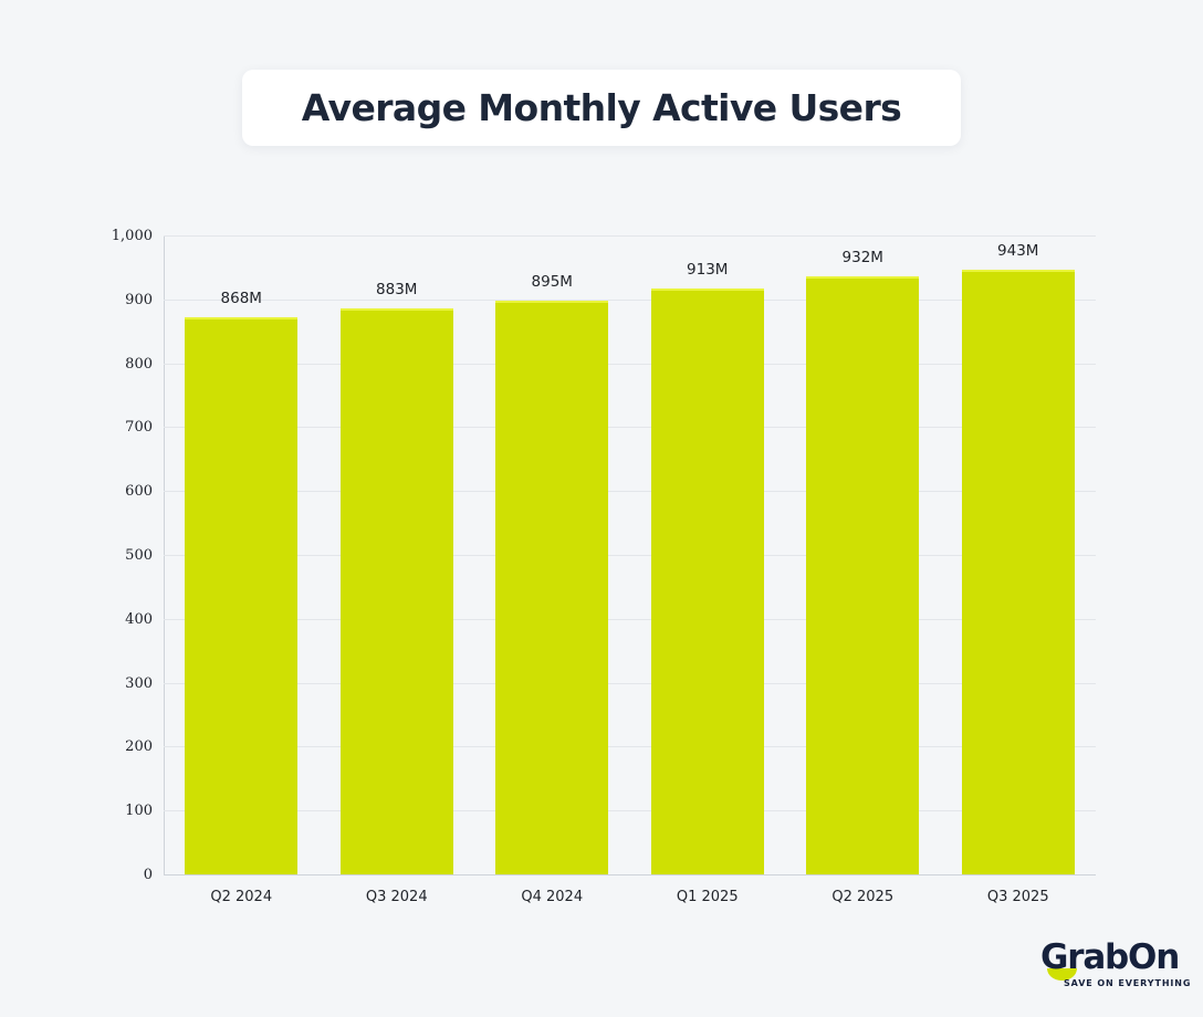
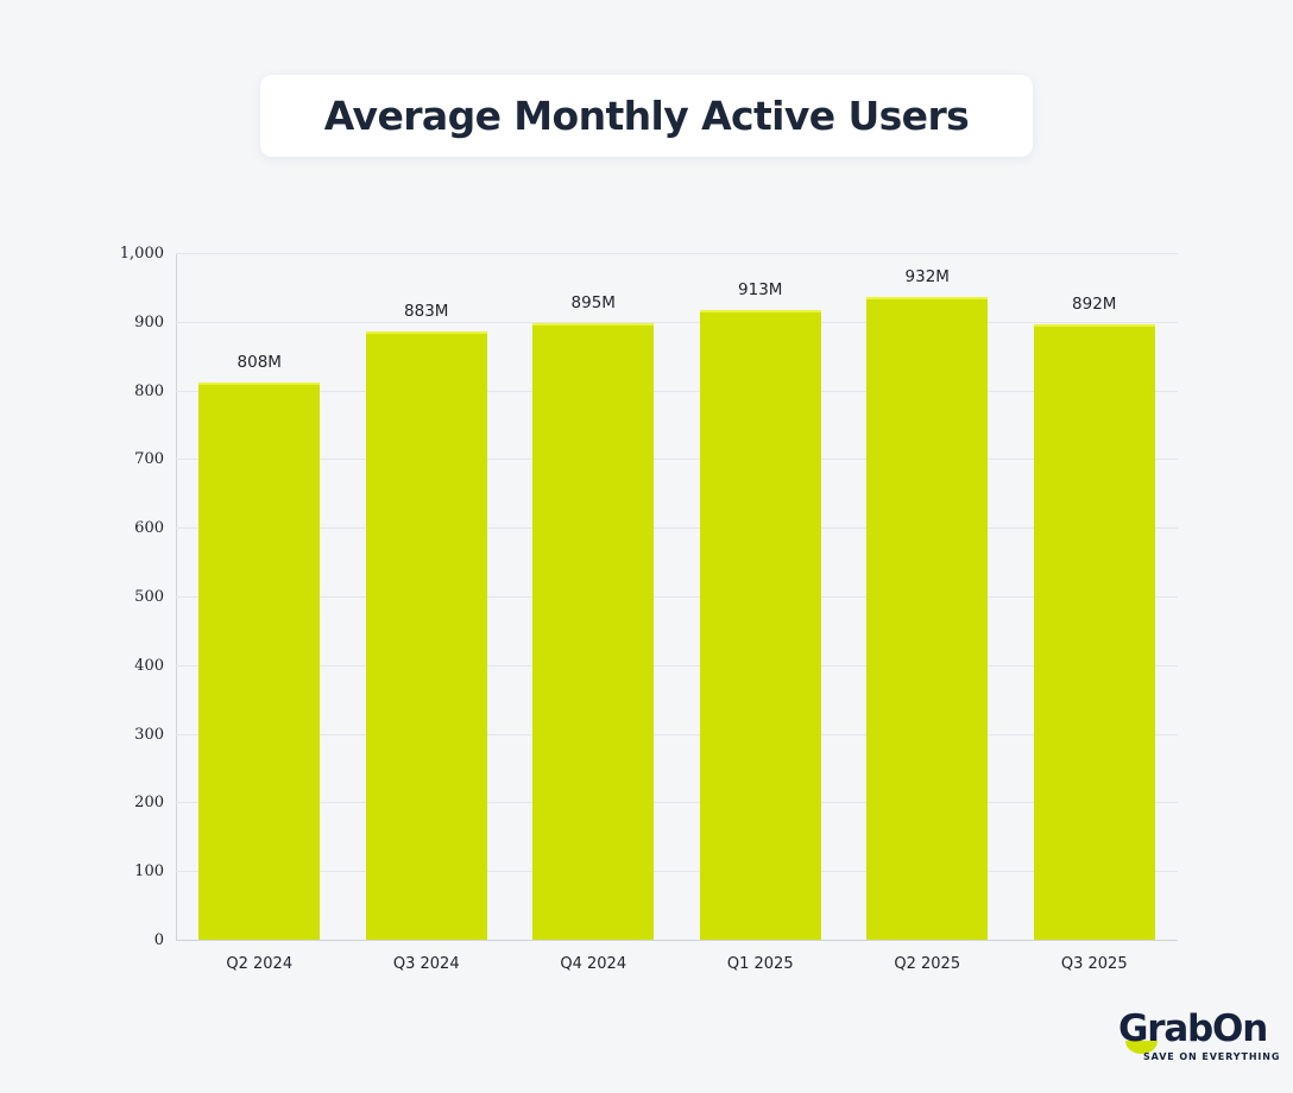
Q2 2024: 868M -> 808M
Q3 2025: 943M -> 892M
